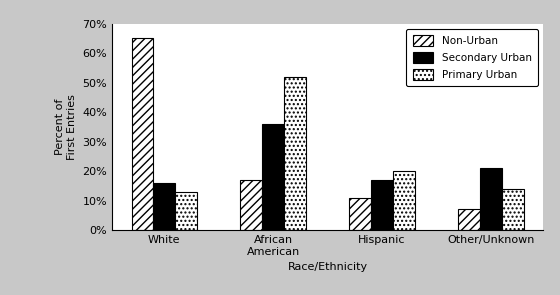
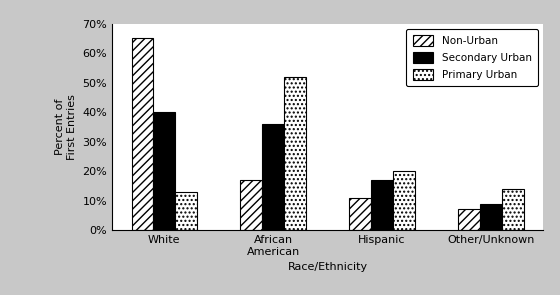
Secondary Urban/White: 16% -> 40%
Secondary Urban/Other/Unknown: 21% -> 9%
